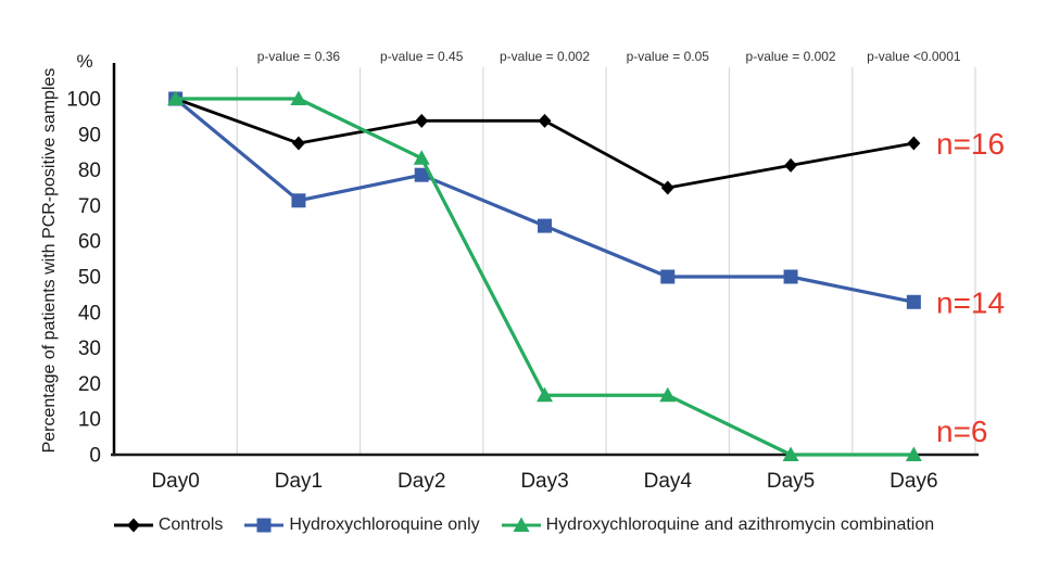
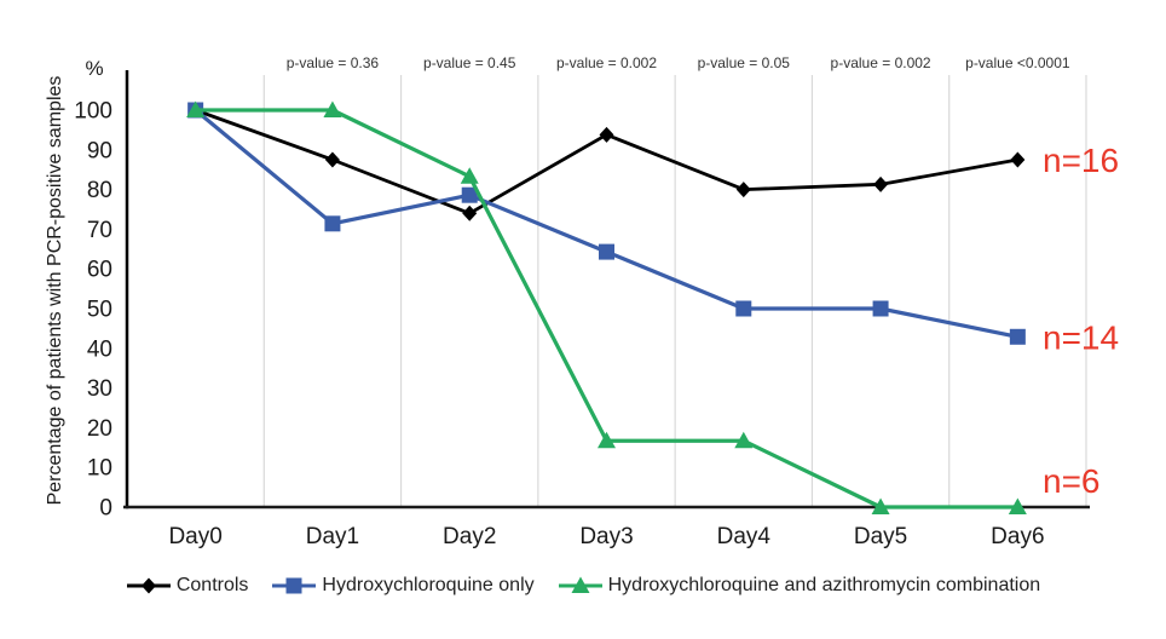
Controls/Day2: 94 -> 74
Controls/Day4: 75 -> 80
